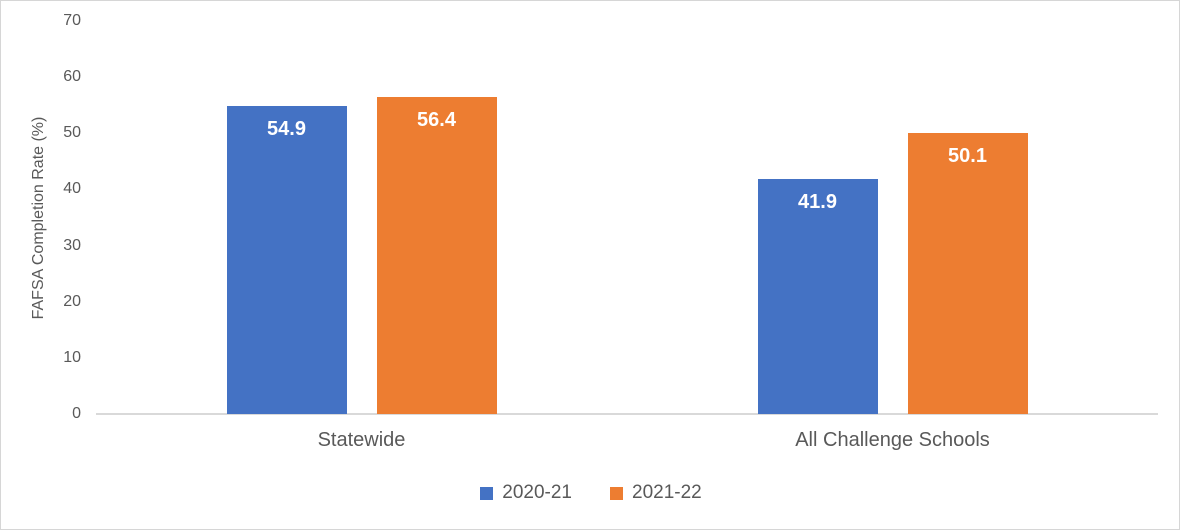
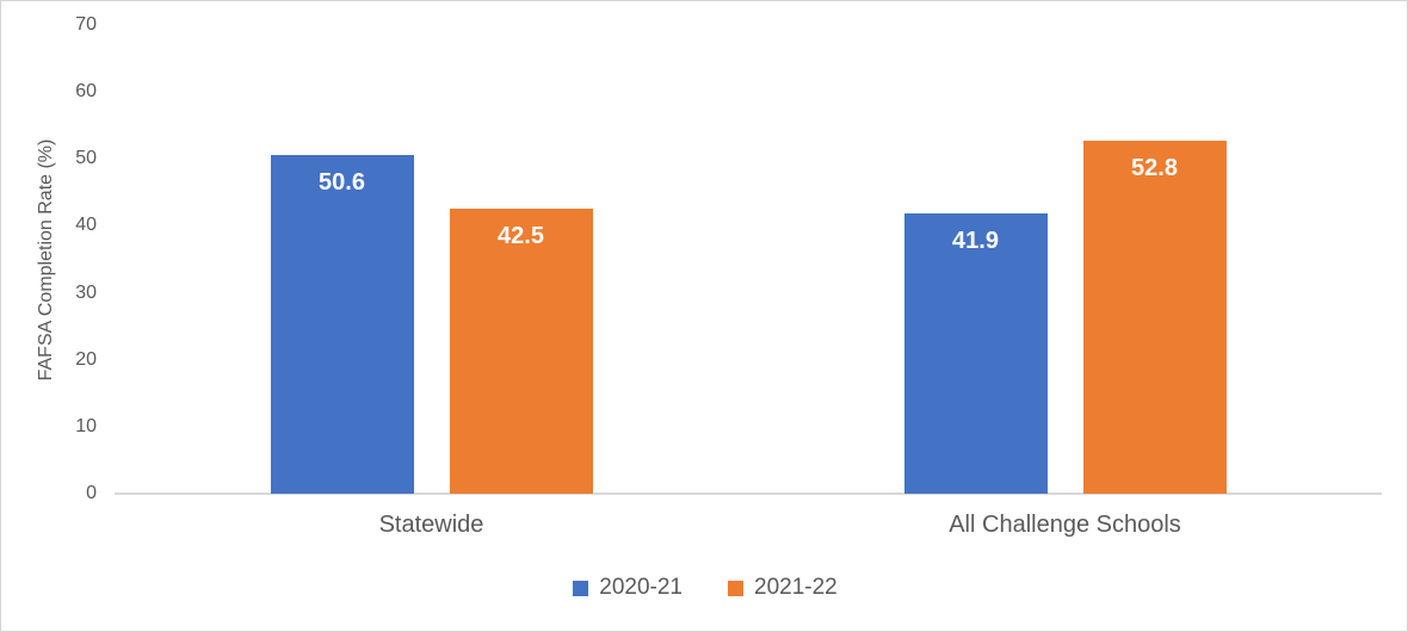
2020-21/Statewide: 54.9 -> 50.6
2021-22/Statewide: 56.4 -> 42.5
2021-22/All Challenge Schools: 50.1 -> 52.8
